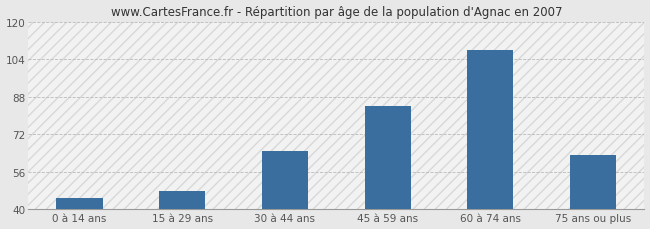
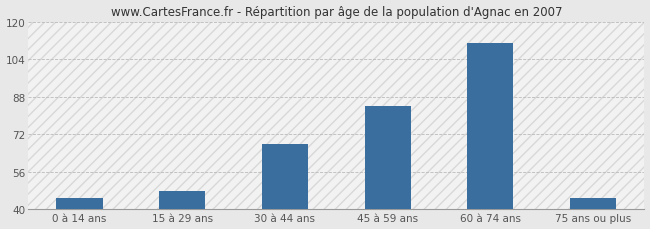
30 à 44 ans: 65 -> 68
60 à 74 ans: 108 -> 111
75 ans ou plus: 63 -> 45
